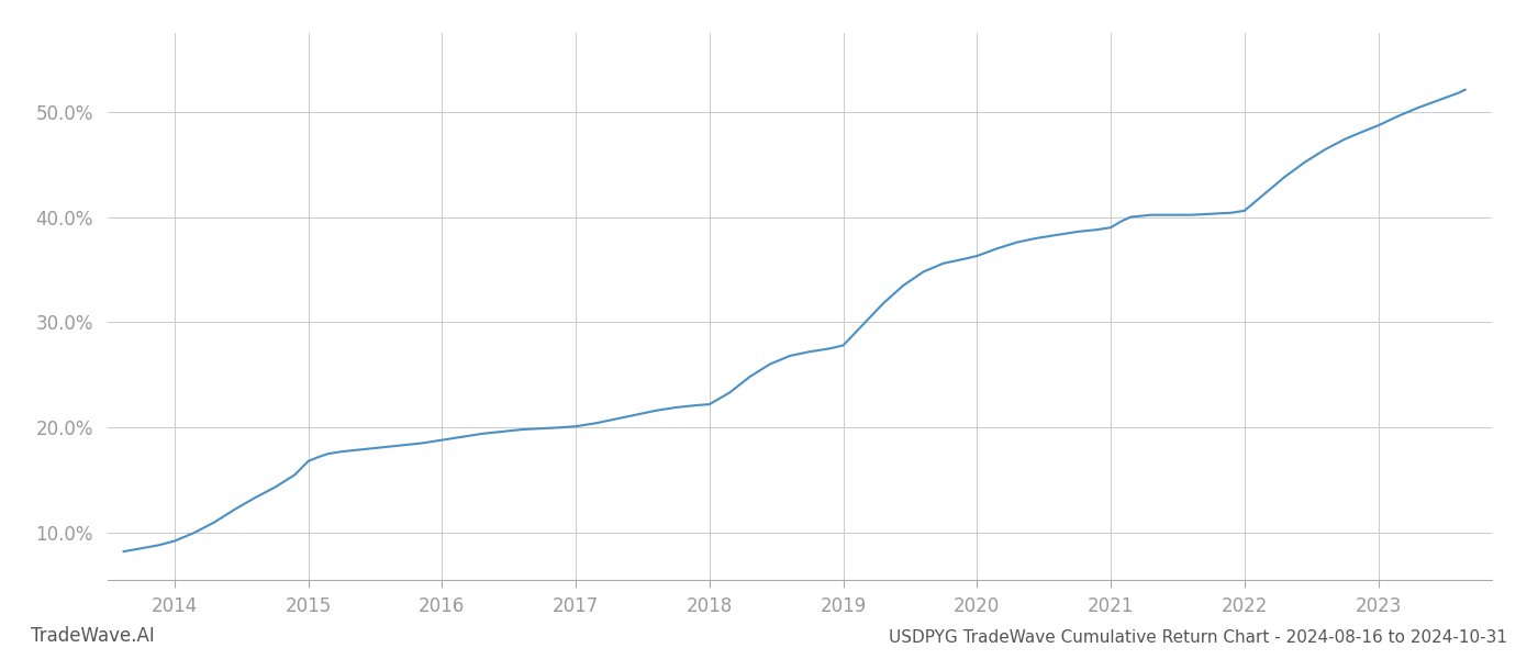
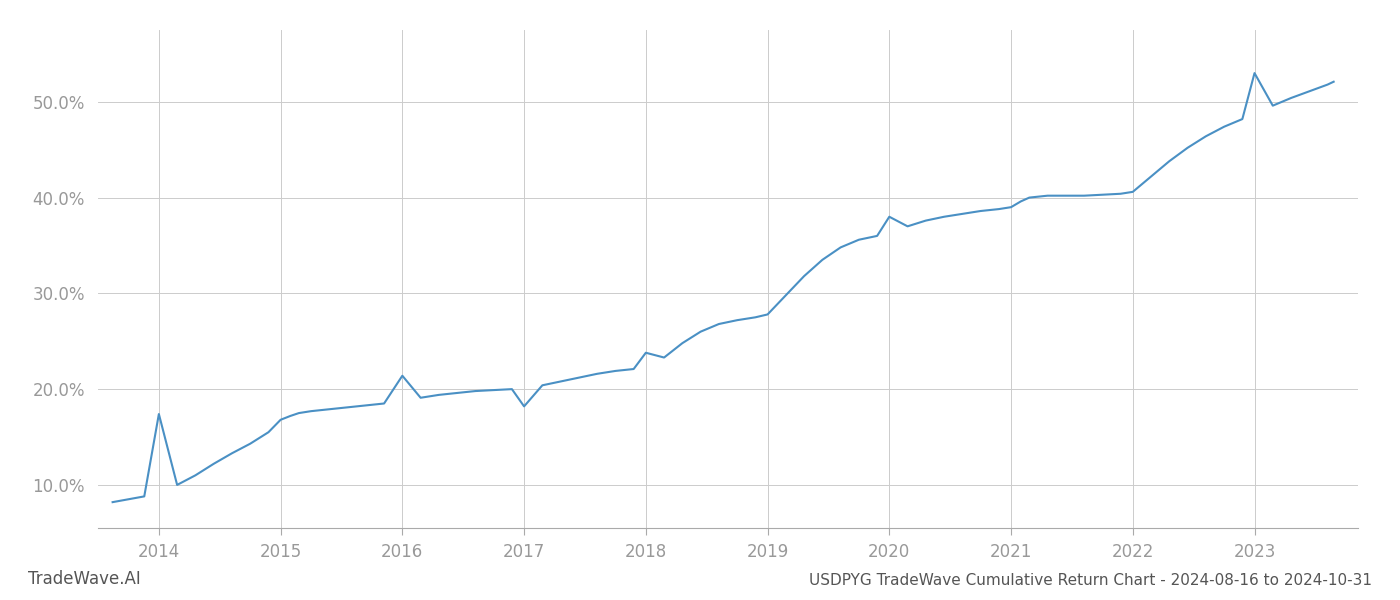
2014: 9.2% -> 17.4%
2016: 18.8% -> 21.4%
2017: 20.1% -> 18.2%
2018: 22.2% -> 23.8%
2020: 36.3% -> 38.0%
2023: 48.7% -> 53.0%
